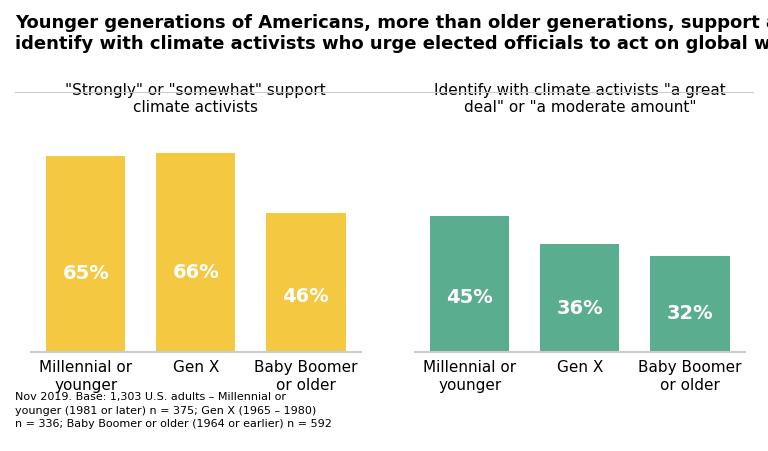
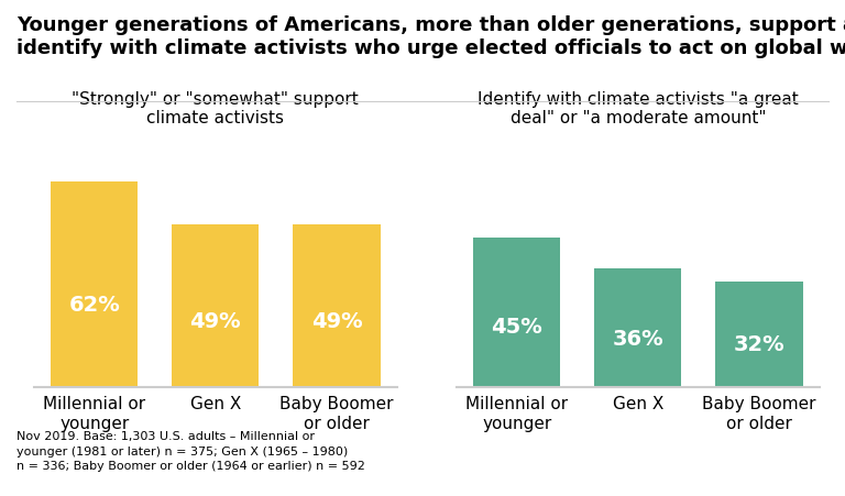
"Strongly" or "somewhat" support climate activists/Millennial or younger: 65% -> 62%
"Strongly" or "somewhat" support climate activists/Gen X: 66% -> 49%
"Strongly" or "somewhat" support climate activists/Baby Boomer or older: 46% -> 49%
